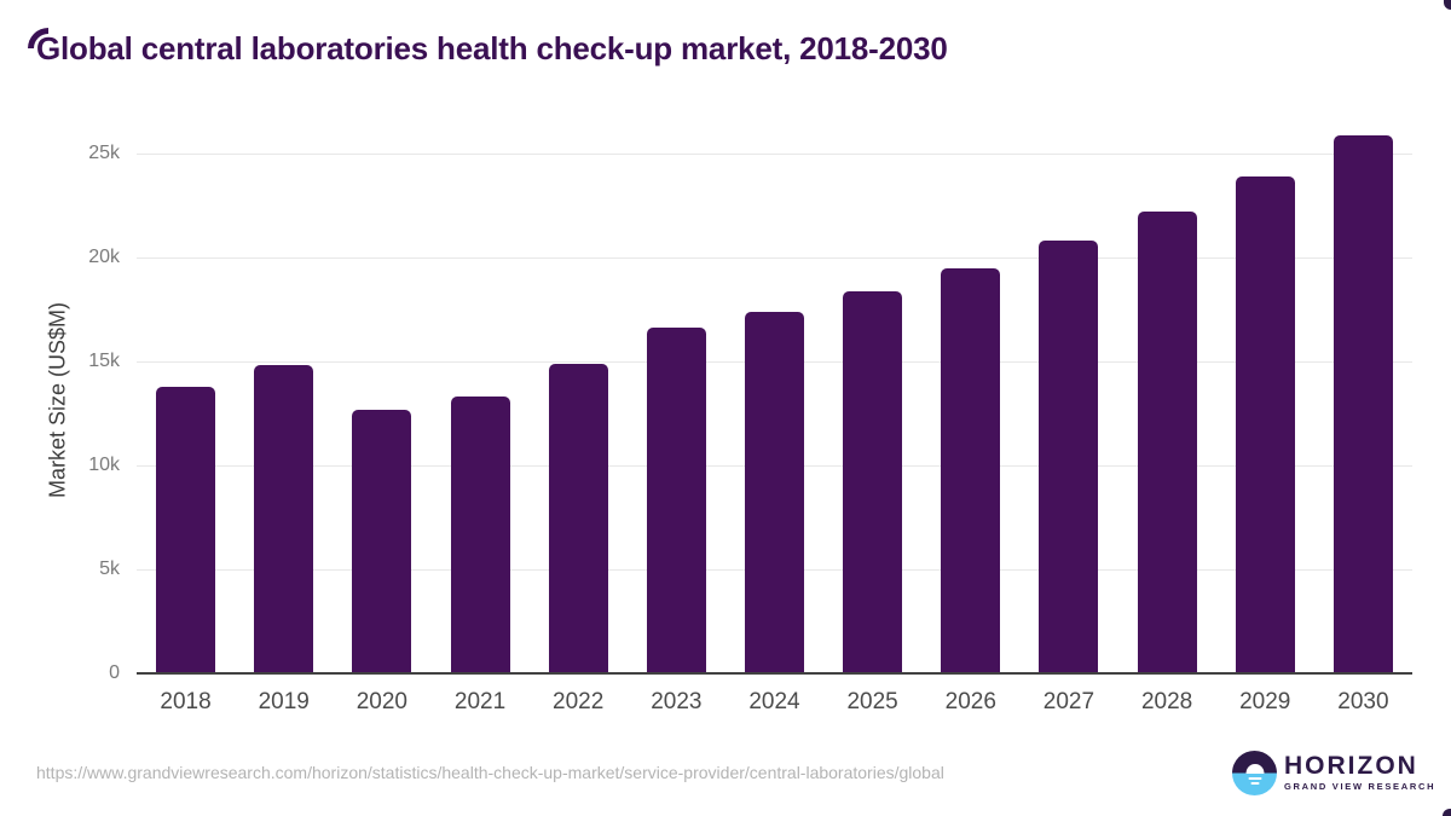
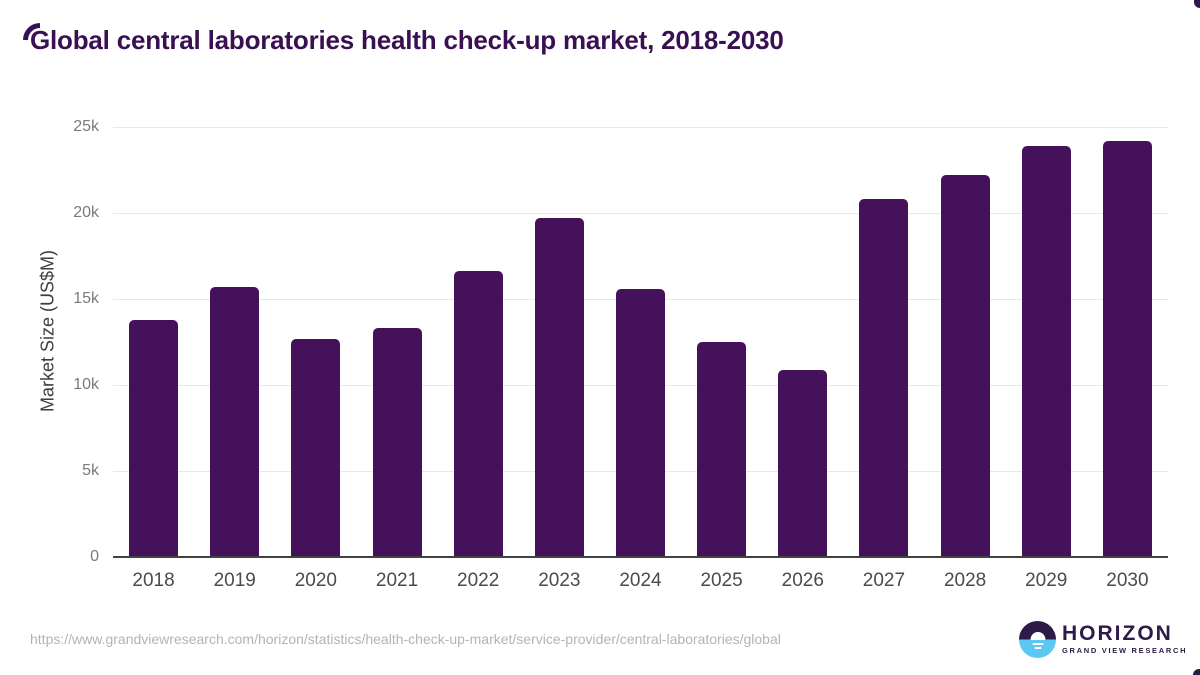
2019: 14.8k -> 15.7k
2022: 14.9k -> 16.6k
2023: 16.6k -> 19.7k
2024: 17.4k -> 15.6k
2025: 18.4k -> 12.5k
2026: 19.5k -> 10.9k
2030: 25.9k -> 24.2k
